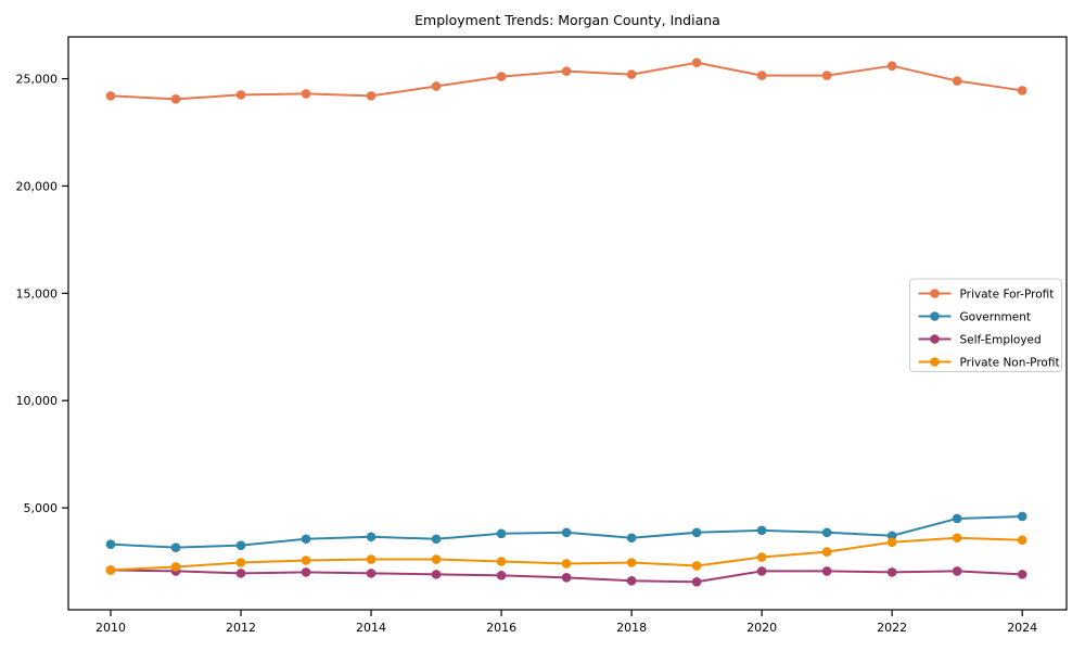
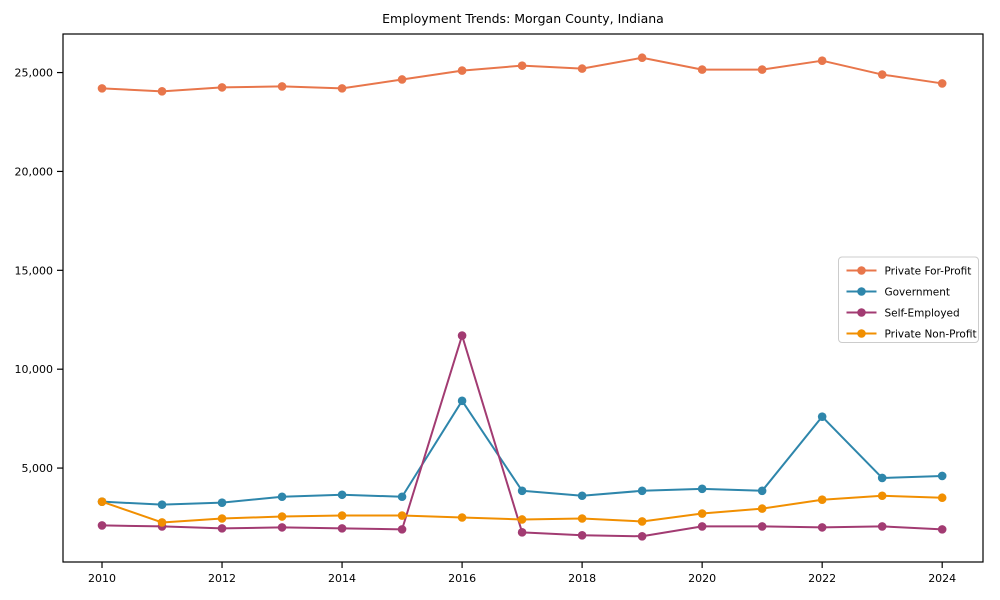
Private Non-Profit/2010: 2100 -> 3300
Government/2016: 3800 -> 8400
Self-Employed/2016: 1800 -> 11700
Government/2022: 3700 -> 7600
